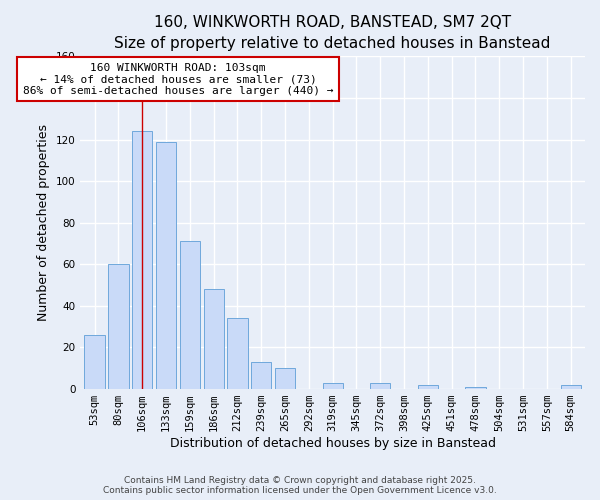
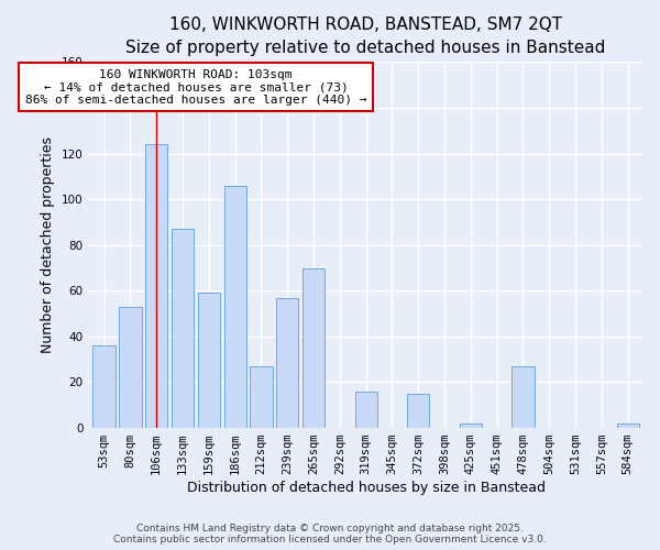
53sqm: 26 -> 36
80sqm: 60 -> 53
133sqm: 119 -> 87
159sqm: 71 -> 59
186sqm: 48 -> 106
212sqm: 34 -> 27
239sqm: 13 -> 57
265sqm: 10 -> 70
319sqm: 3 -> 16
372sqm: 3 -> 15
478sqm: 1 -> 27
